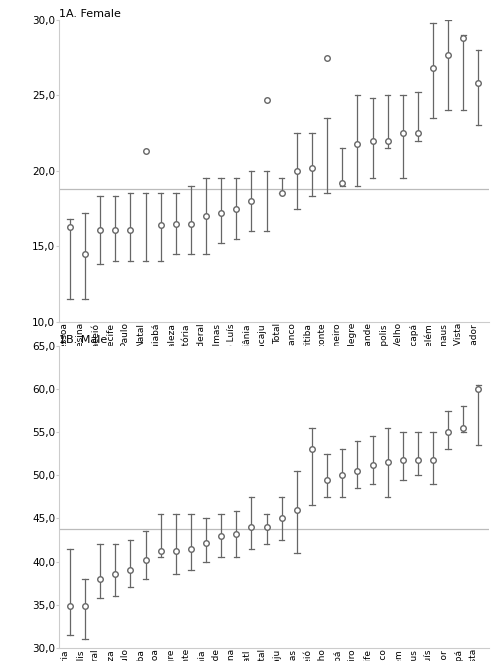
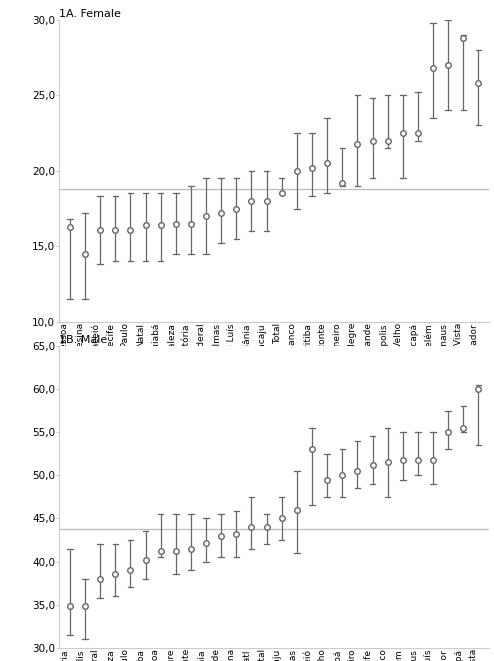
1A. Female/Natal: 21,3 -> 16,4
1A. Female/aracaju: 24,7 -> 18,0
1A. Female/Belo Horizonte: 27,5 -> 20,5
1A. Female/Manaus: 27,7 -> 27,0
